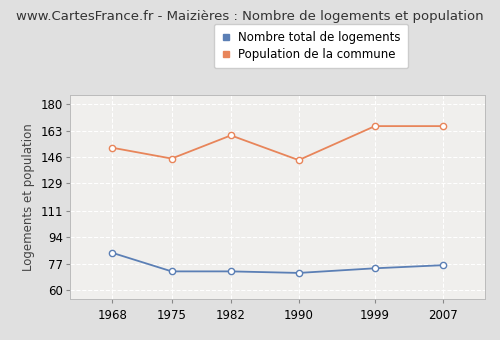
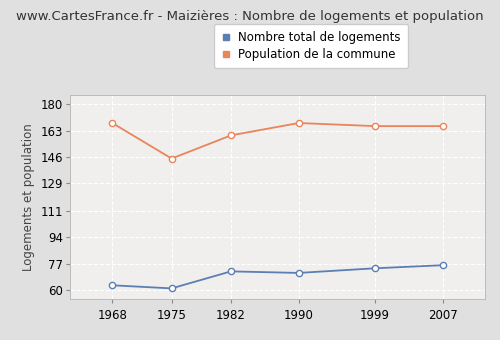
Nombre total de logements/1968: 84 -> 63
Population de la commune/1968: 152 -> 168
Nombre total de logements/1975: 72 -> 61
Population de la commune/1990: 144 -> 168
